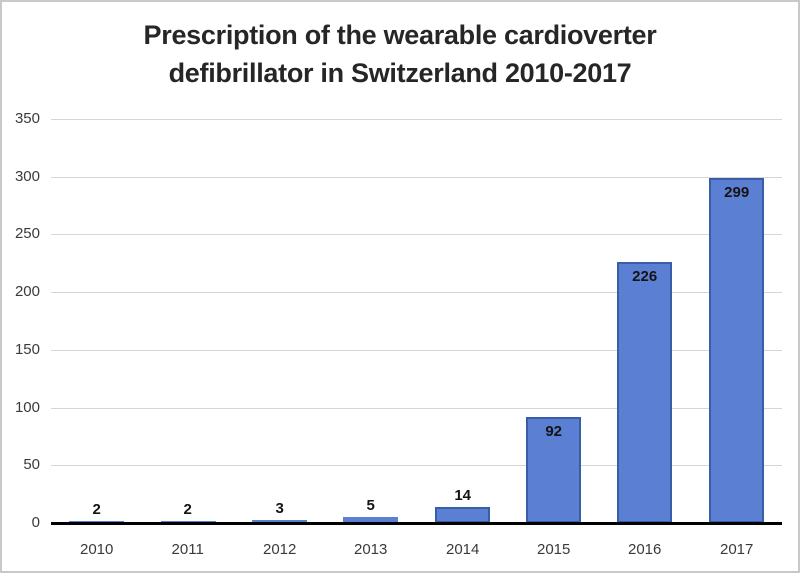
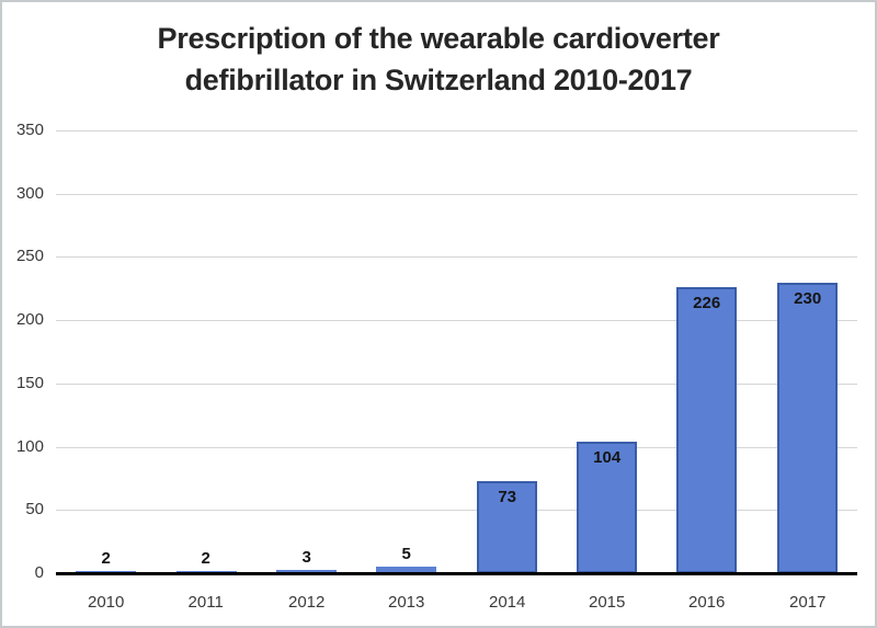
2014: 14 -> 73
2015: 92 -> 104
2017: 299 -> 230
